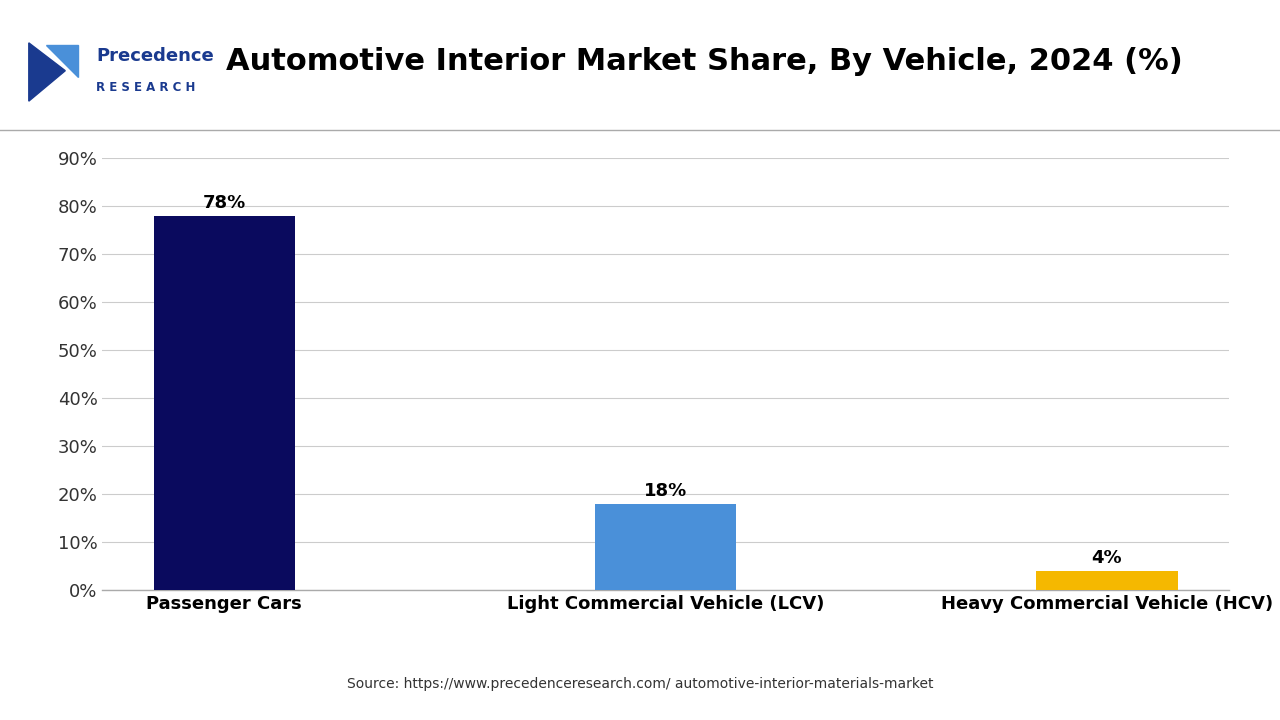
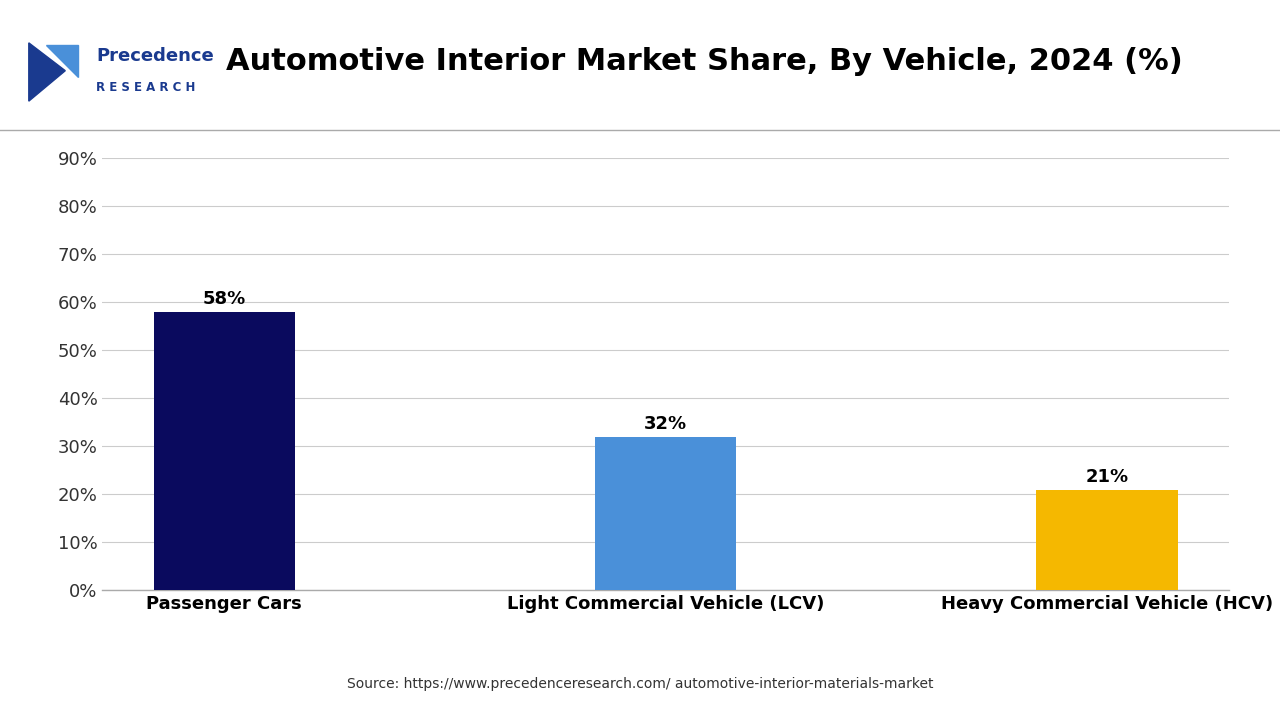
Passenger Cars: 78% -> 58%
Light Commercial Vehicle (LCV): 18% -> 32%
Heavy Commercial Vehicle (HCV): 4% -> 21%
